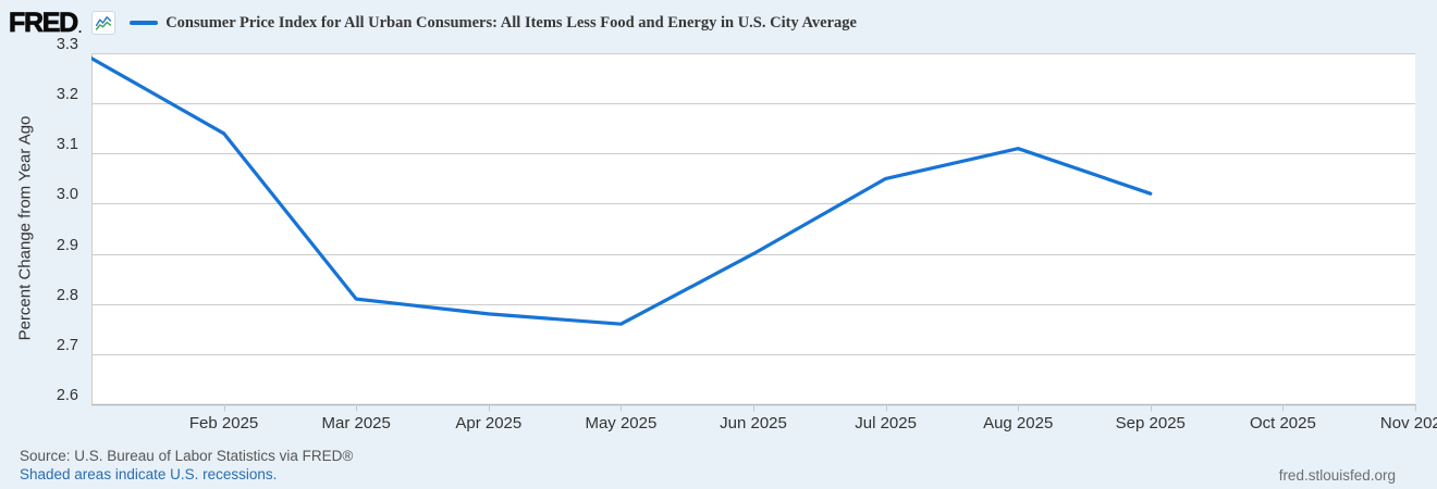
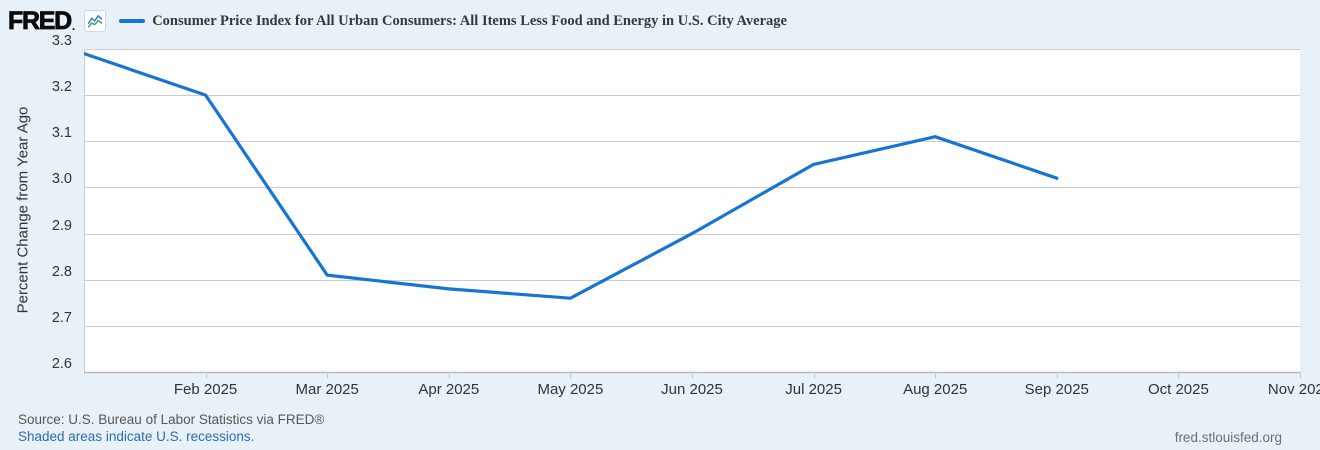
Feb 2025: 3.14 -> 3.20
